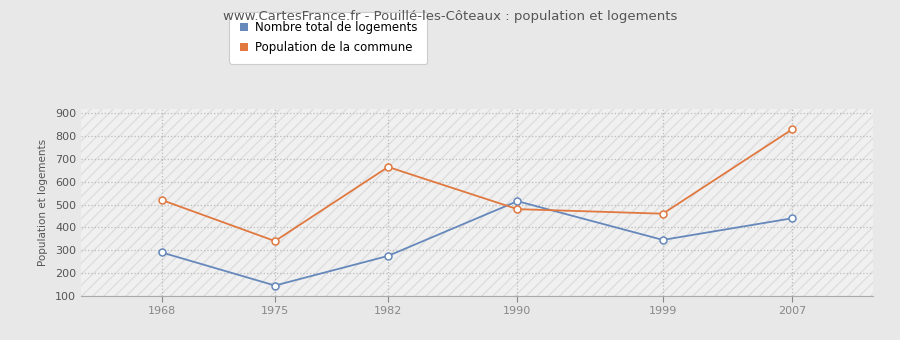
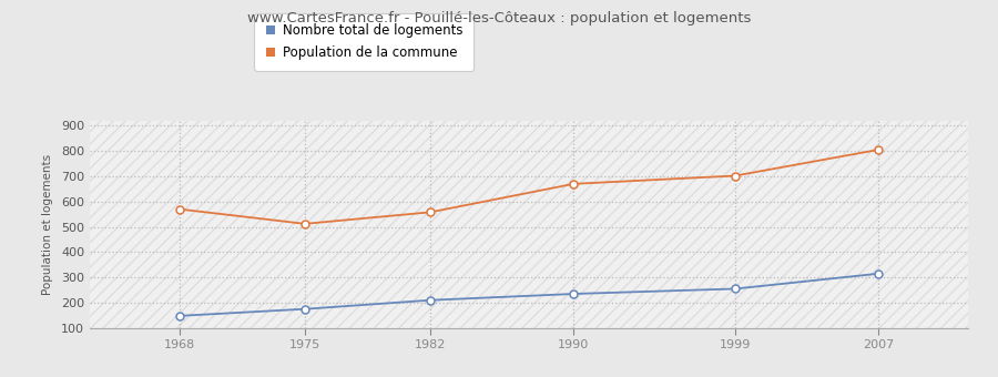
Nombre total de logements/1968: 290 -> 148
Population de la commune/1968: 520 -> 570
Nombre total de logements/1975: 145 -> 175
Population de la commune/1975: 340 -> 512
Nombre total de logements/1982: 275 -> 210
Population de la commune/1982: 665 -> 558
Nombre total de logements/1990: 515 -> 235
Population de la commune/1990: 480 -> 670
Nombre total de logements/1999: 345 -> 255
Population de la commune/1999: 460 -> 702
Nombre total de logements/2007: 440 -> 315
Population de la commune/2007: 830 -> 805
